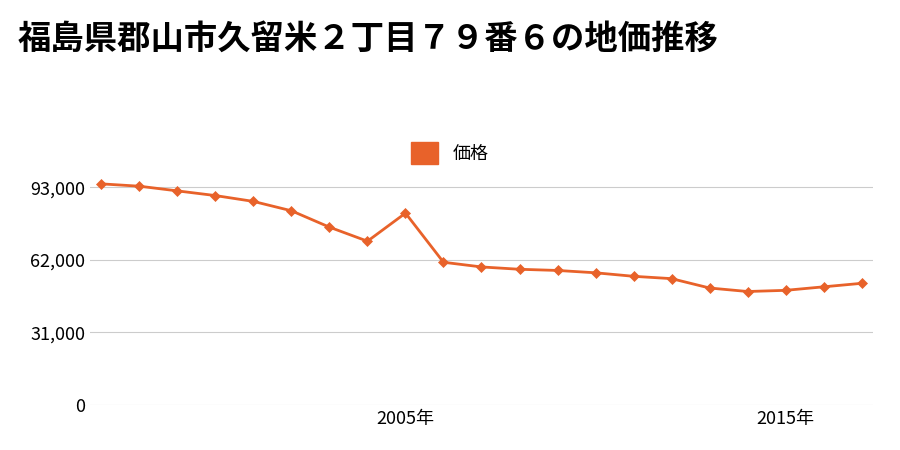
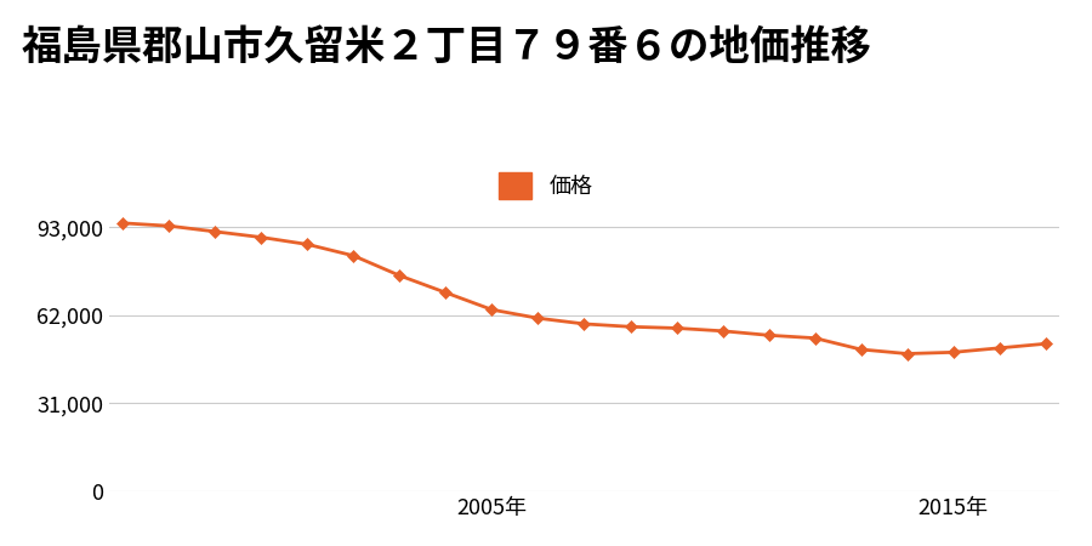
2005年: 82,000 -> 64,000
